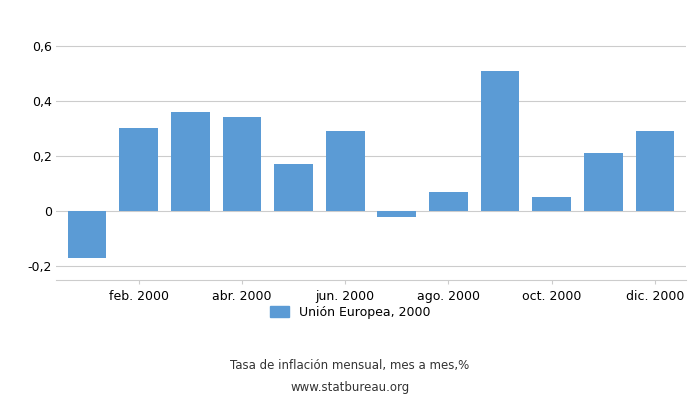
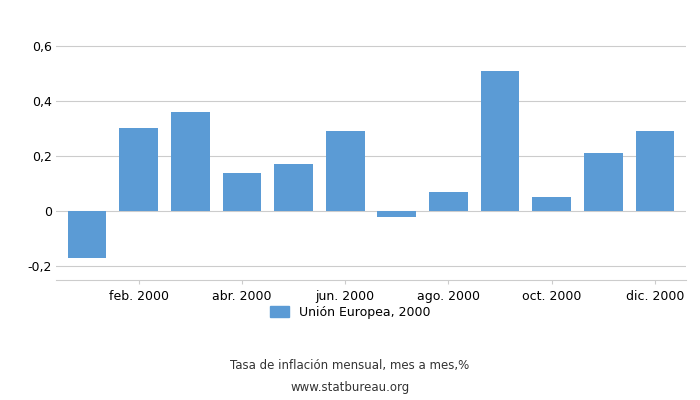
abr. 2000: 0,34 -> 0,14
